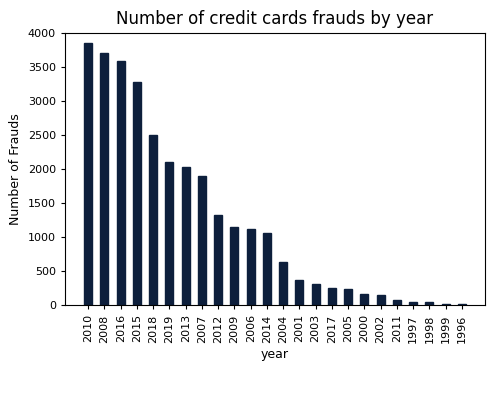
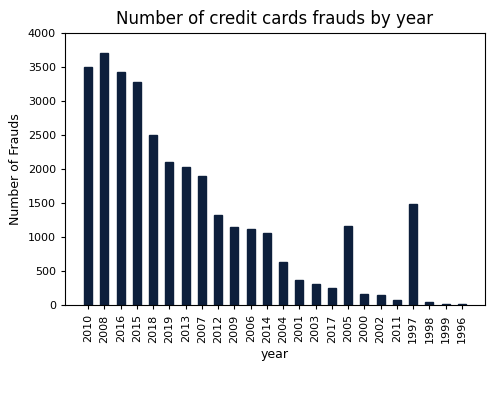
2010: 3850 -> 3500
2016: 3580 -> 3420
2005: 240 -> 1160
1997: 40 -> 1480
